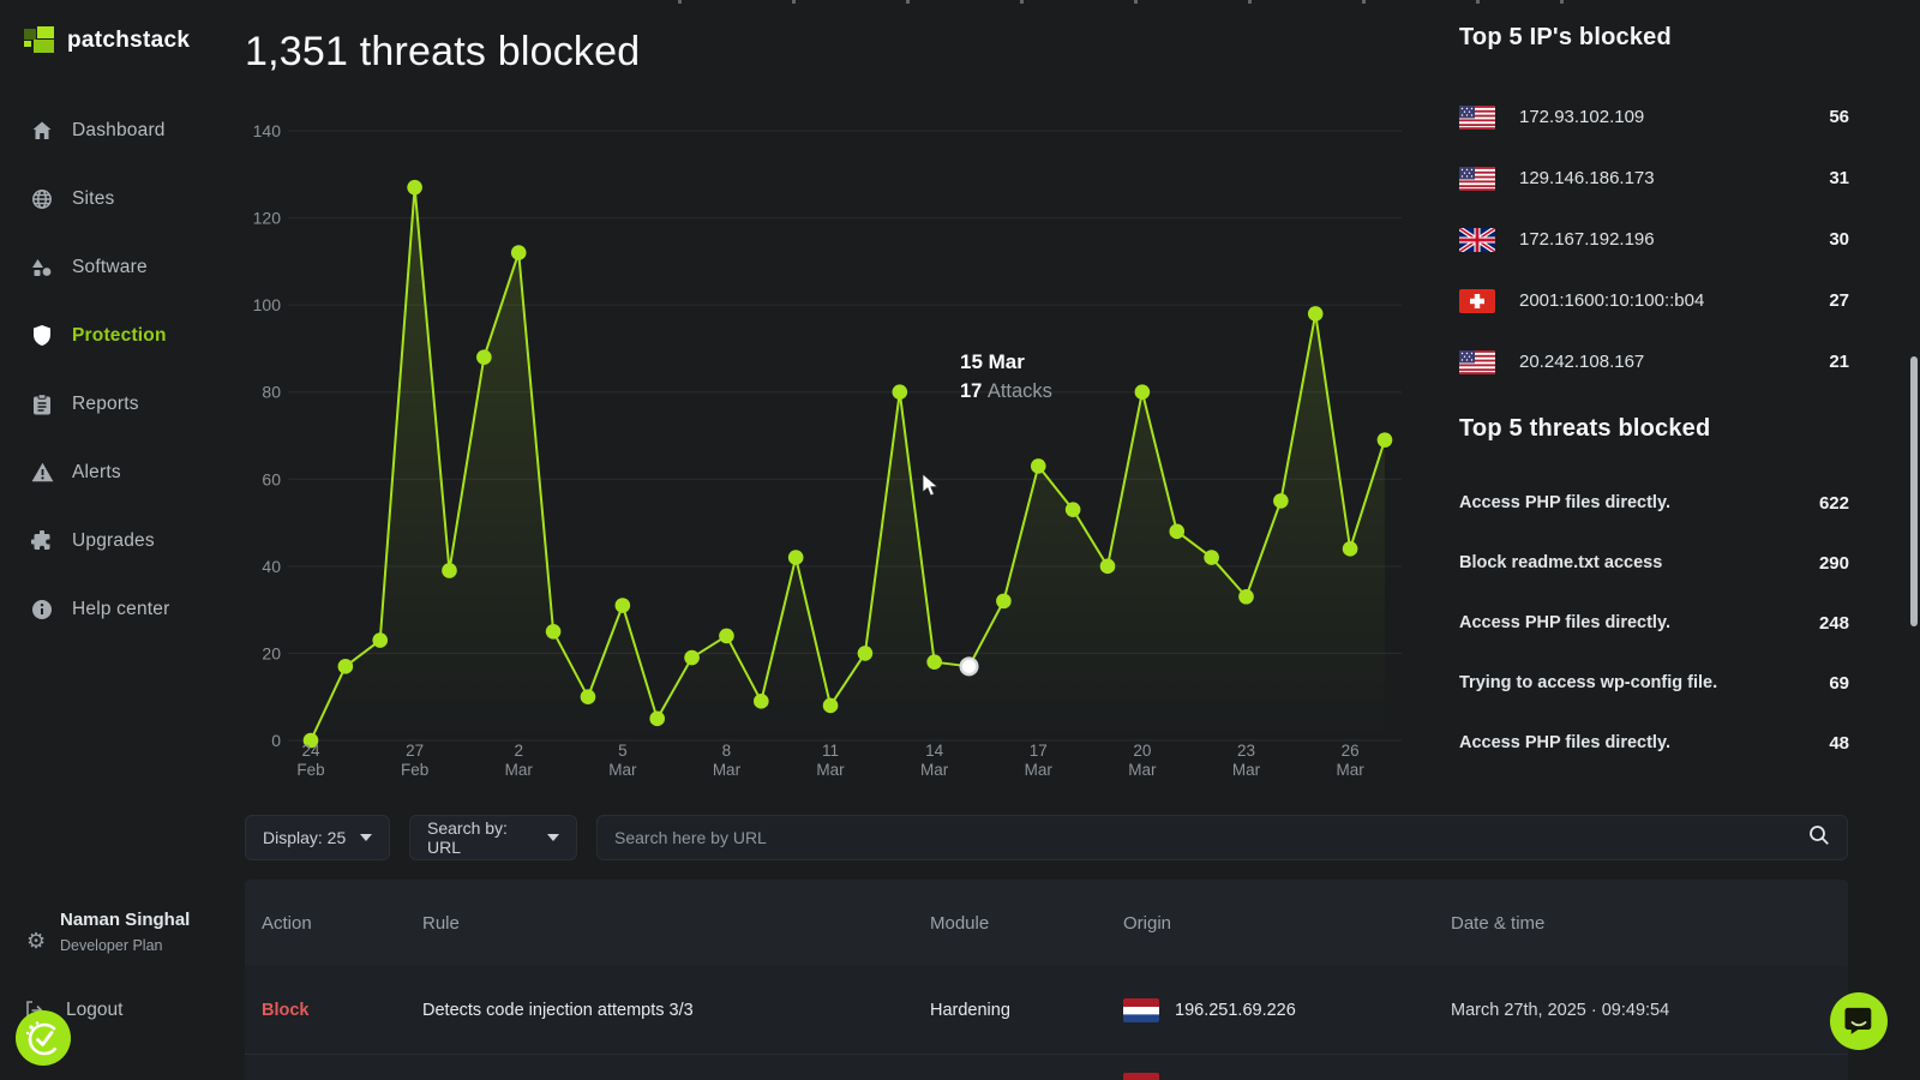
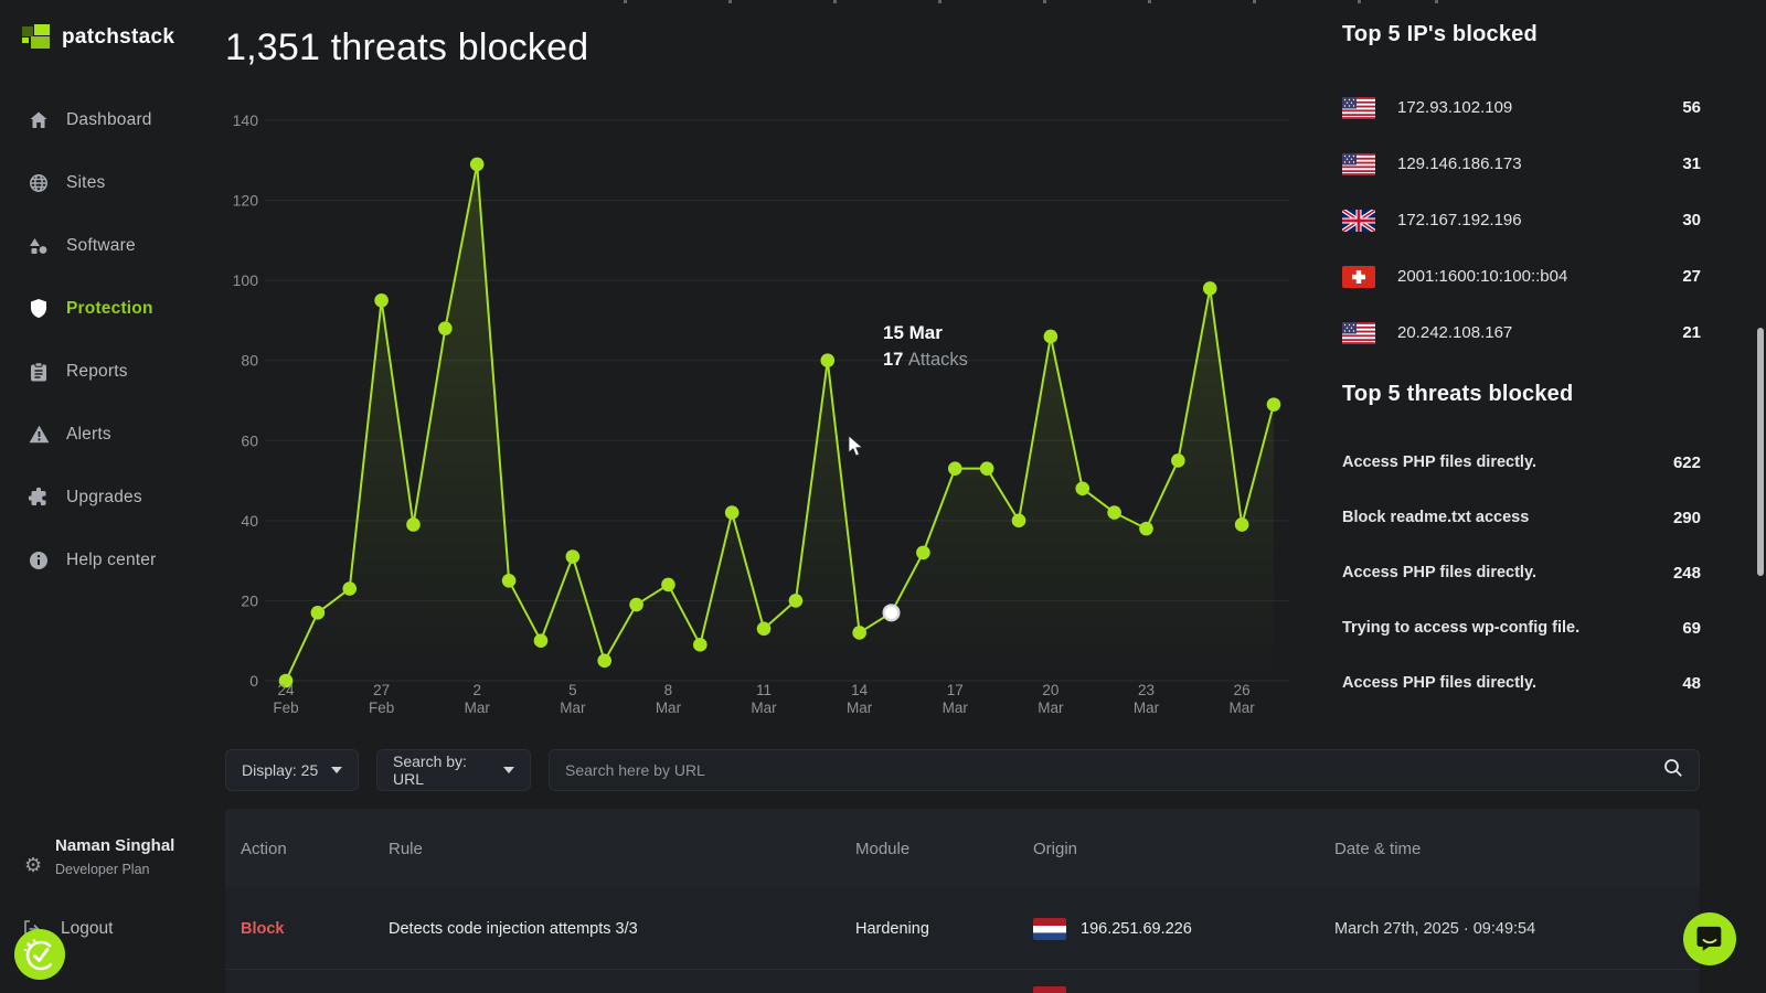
27 Feb: 127 -> 95
2 Mar: 112 -> 129
11 Mar: 8 -> 13
14 Mar: 18 -> 12
17 Mar: 63 -> 53
20 Mar: 80 -> 86
23 Mar: 33 -> 38
26 Mar: 44 -> 39
